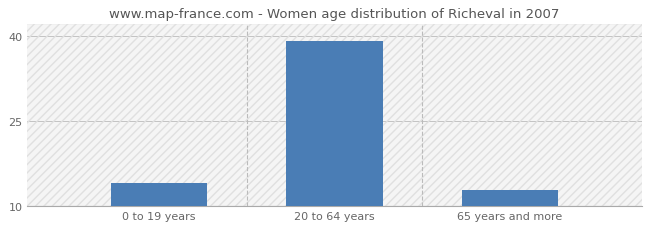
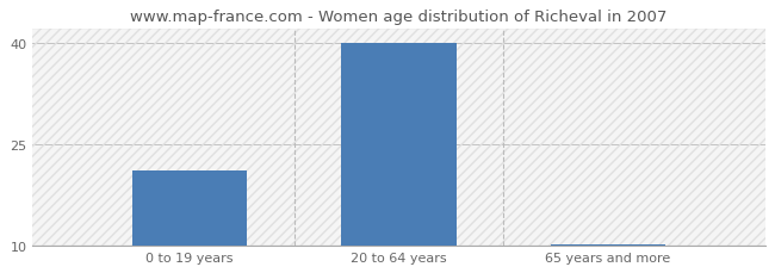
0 to 19 years: 14.0 -> 21.0
20 to 64 years: 39.0 -> 40.0
65 years and more: 12.8 -> 10.2
